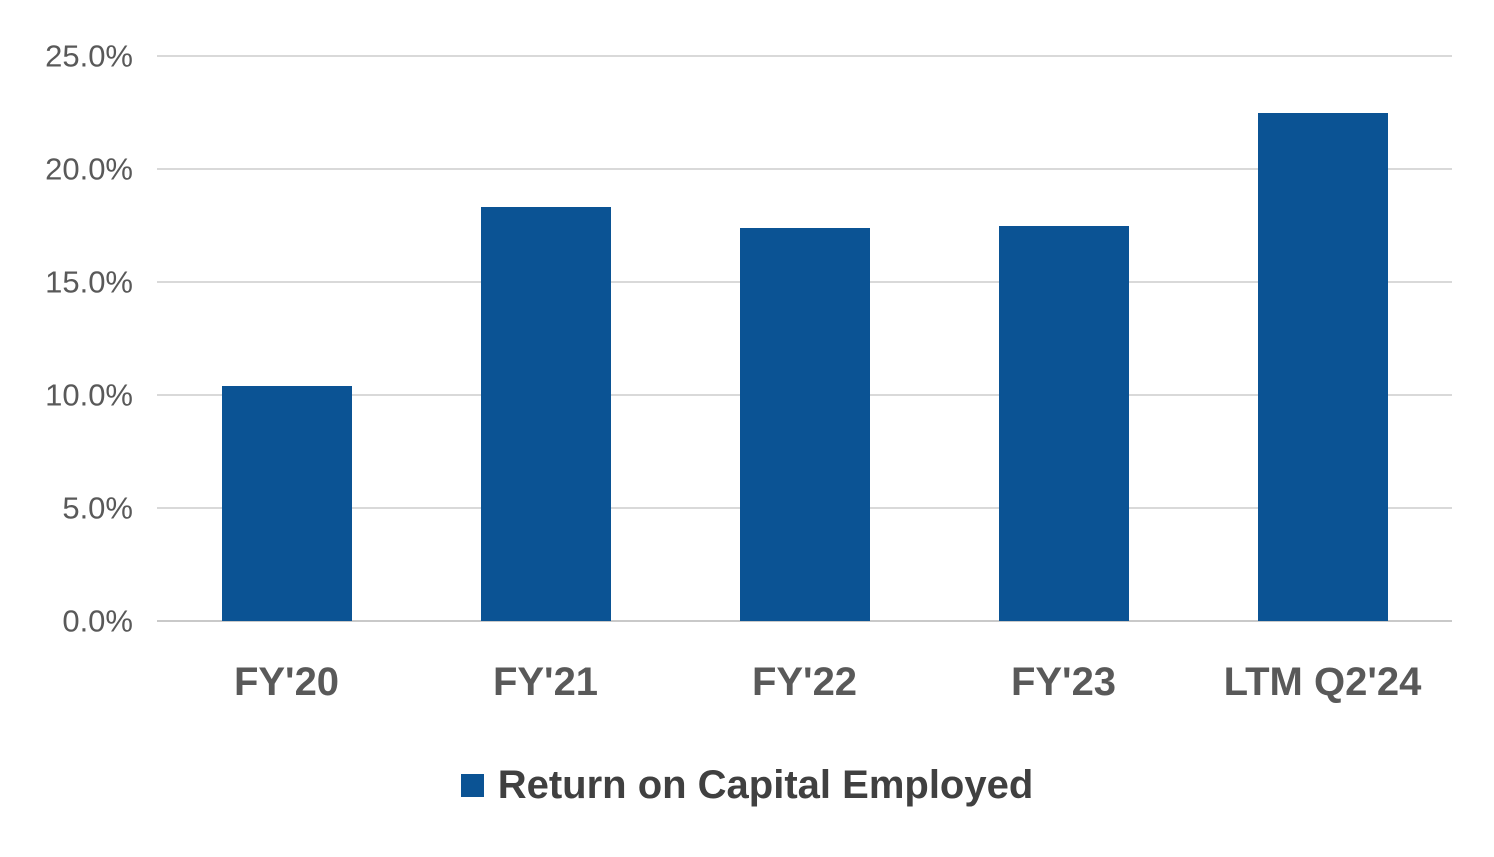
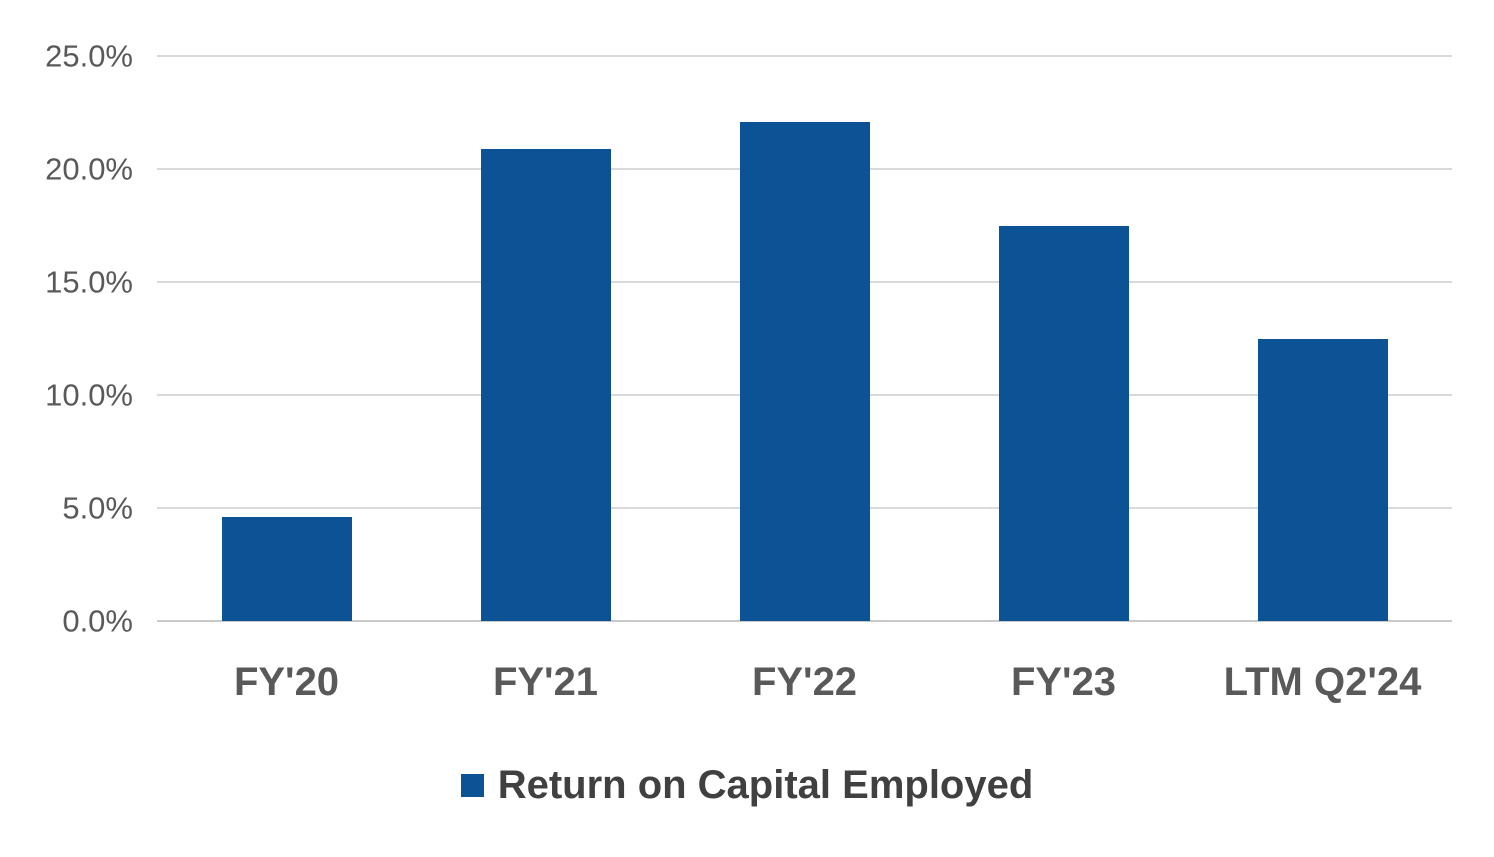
FY'20: 10.4% -> 4.6%
FY'21: 18.3% -> 20.9%
FY'22: 17.4% -> 22.1%
LTM Q2'24: 22.5% -> 12.5%
